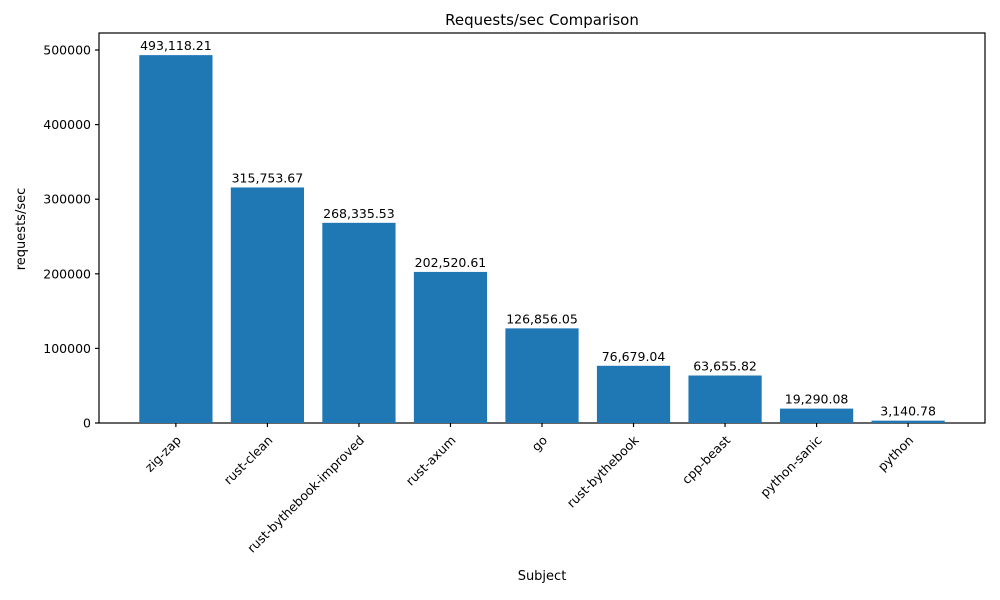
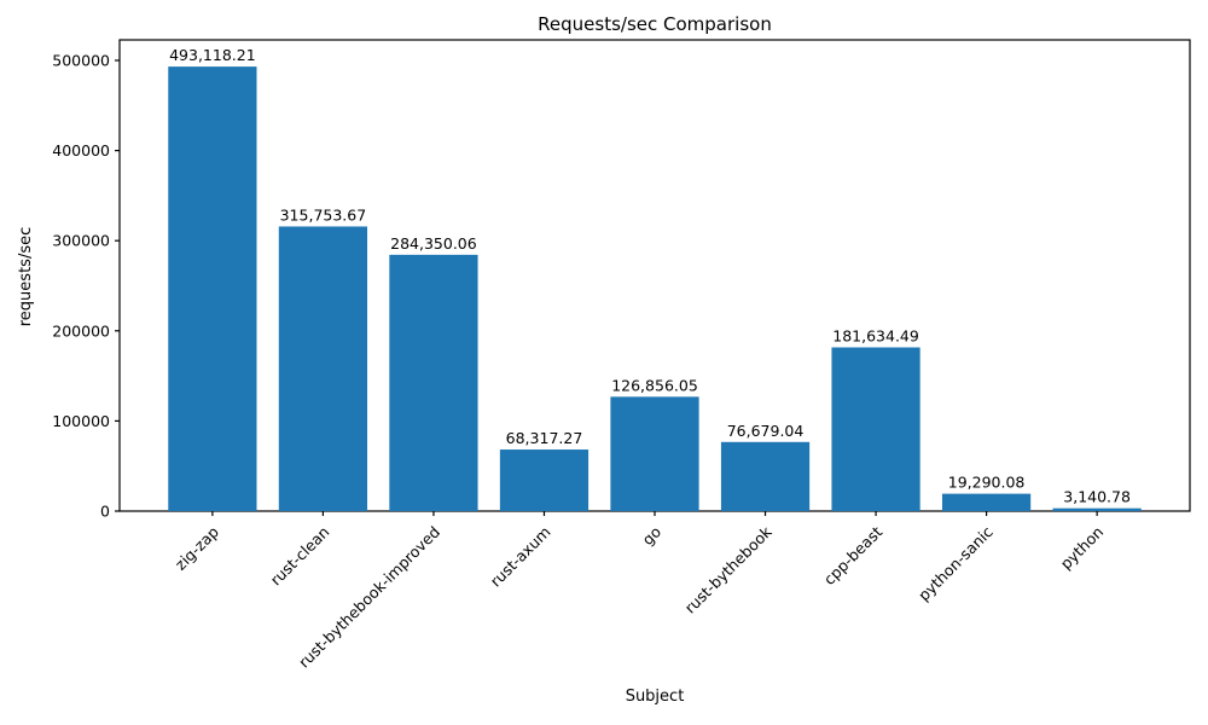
rust-bythebook-improved: 268,335.53 -> 284,350.06
rust-axum: 202,520.61 -> 68,317.27
cpp-beast: 63,655.82 -> 181,634.49
